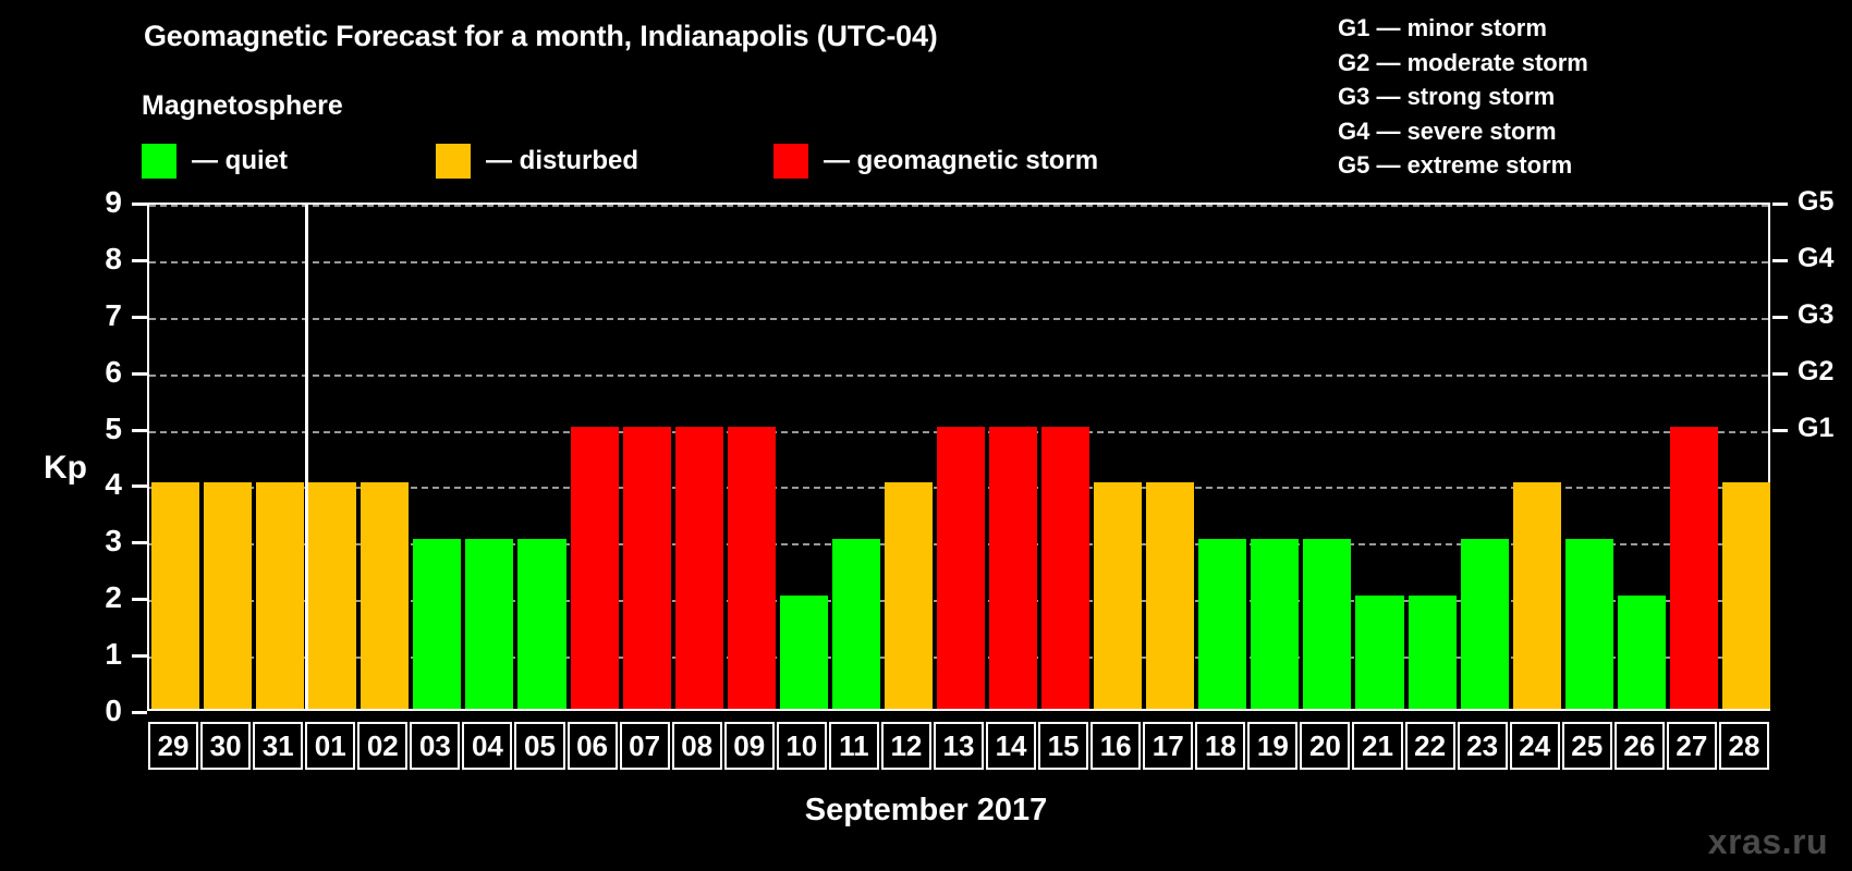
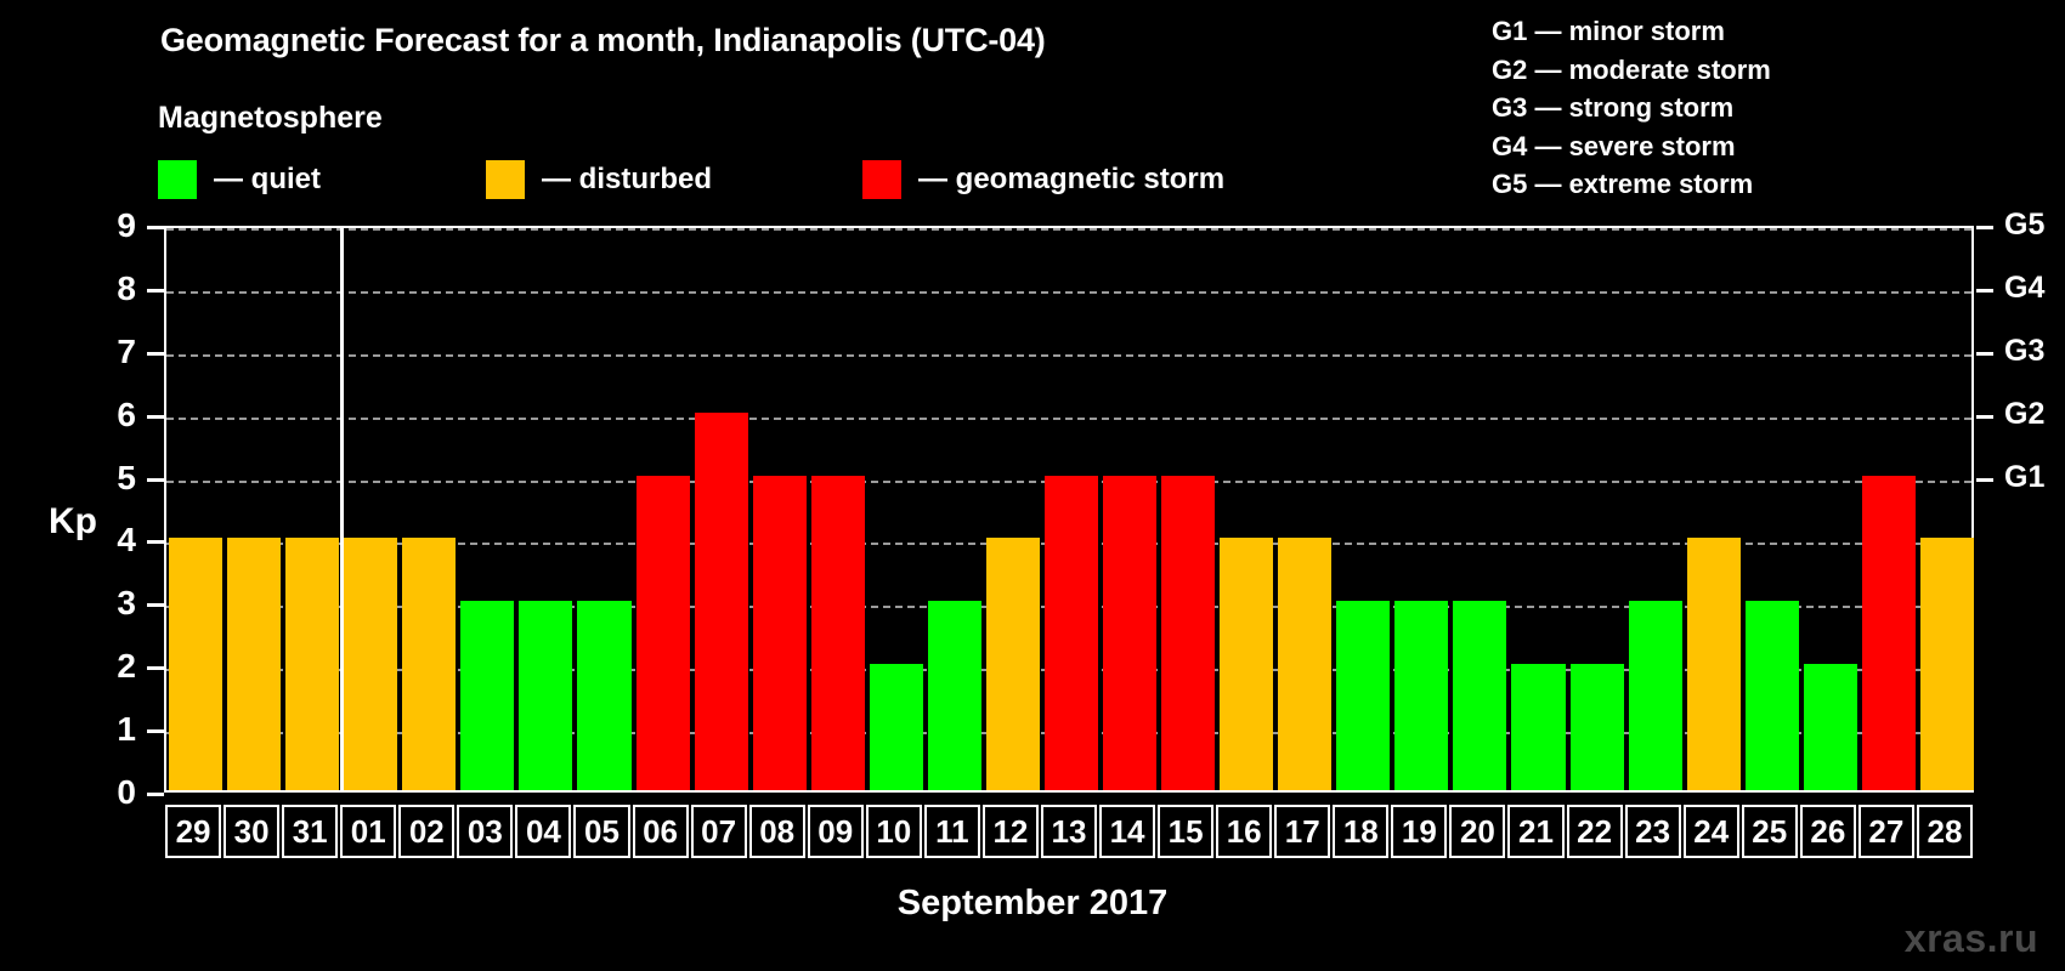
07: 5 -> 6
